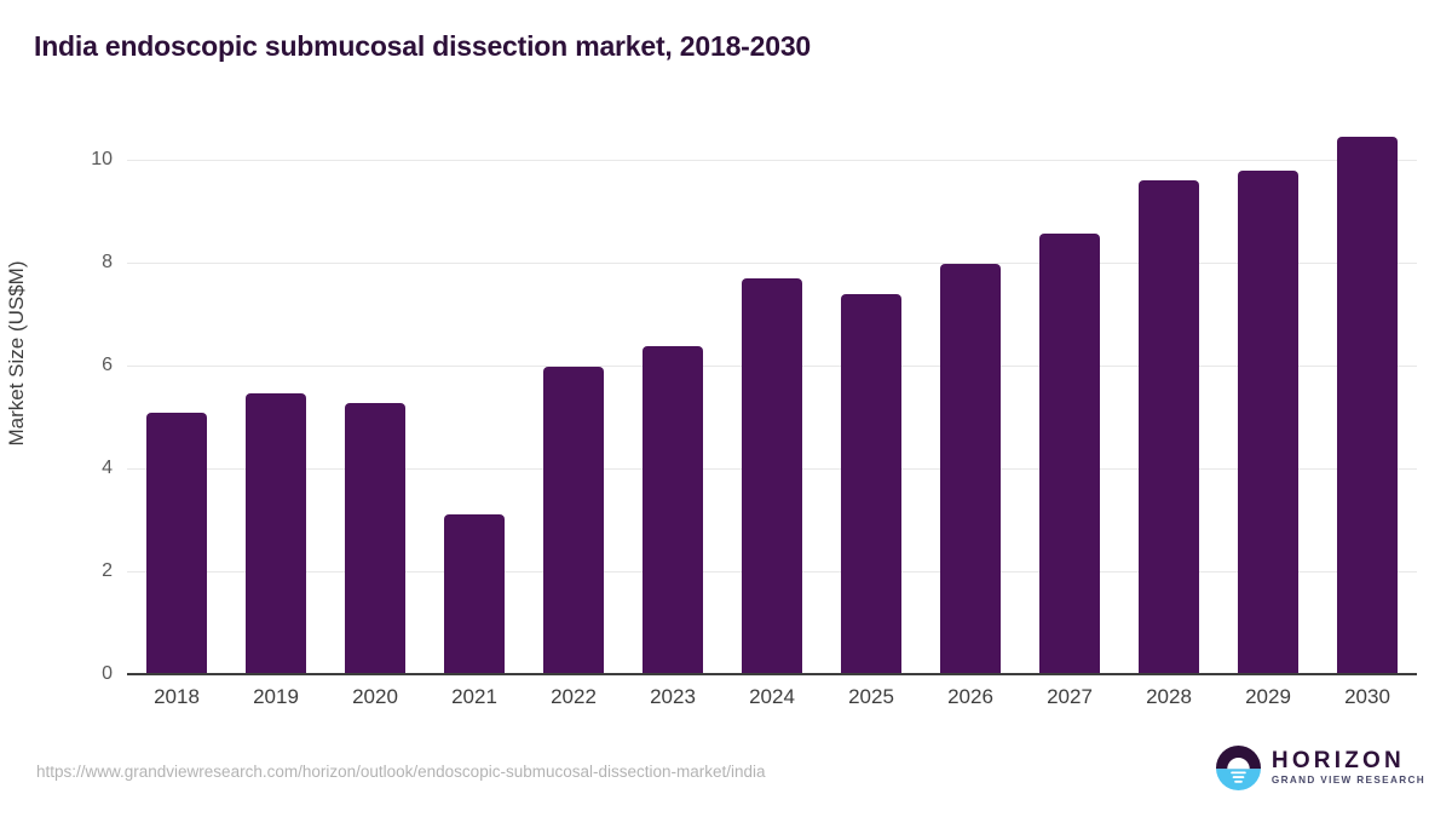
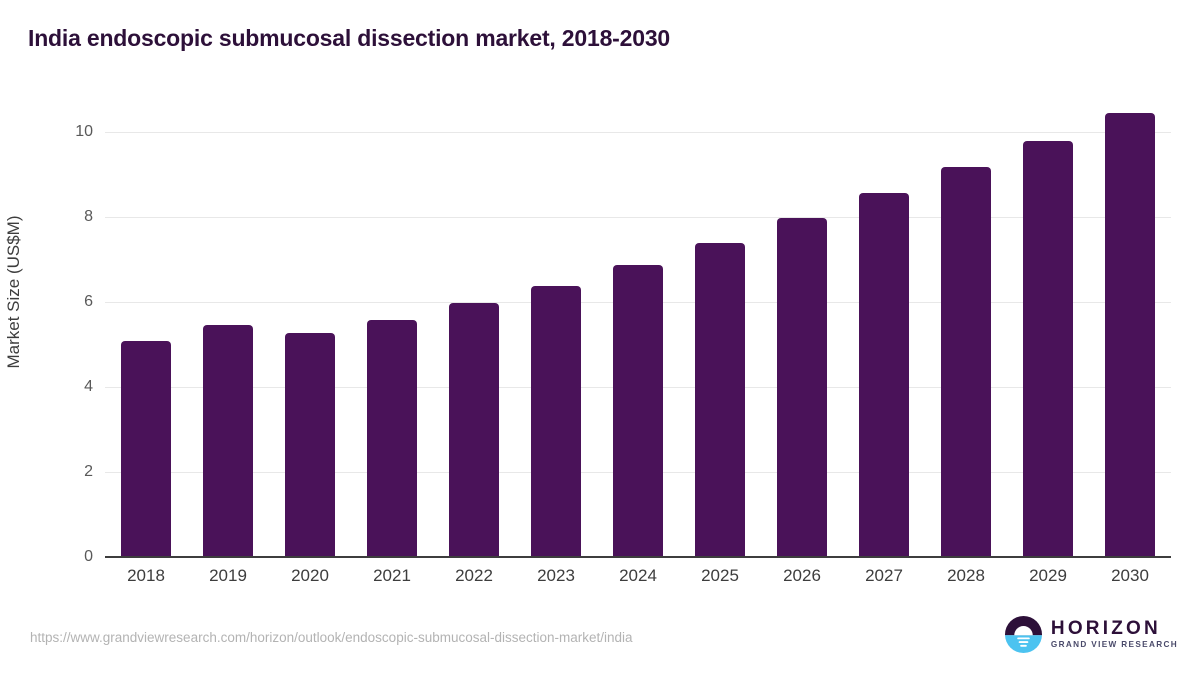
2021: 3.1 -> 5.6
2024: 7.7 -> 6.9
2028: 9.6 -> 9.2
